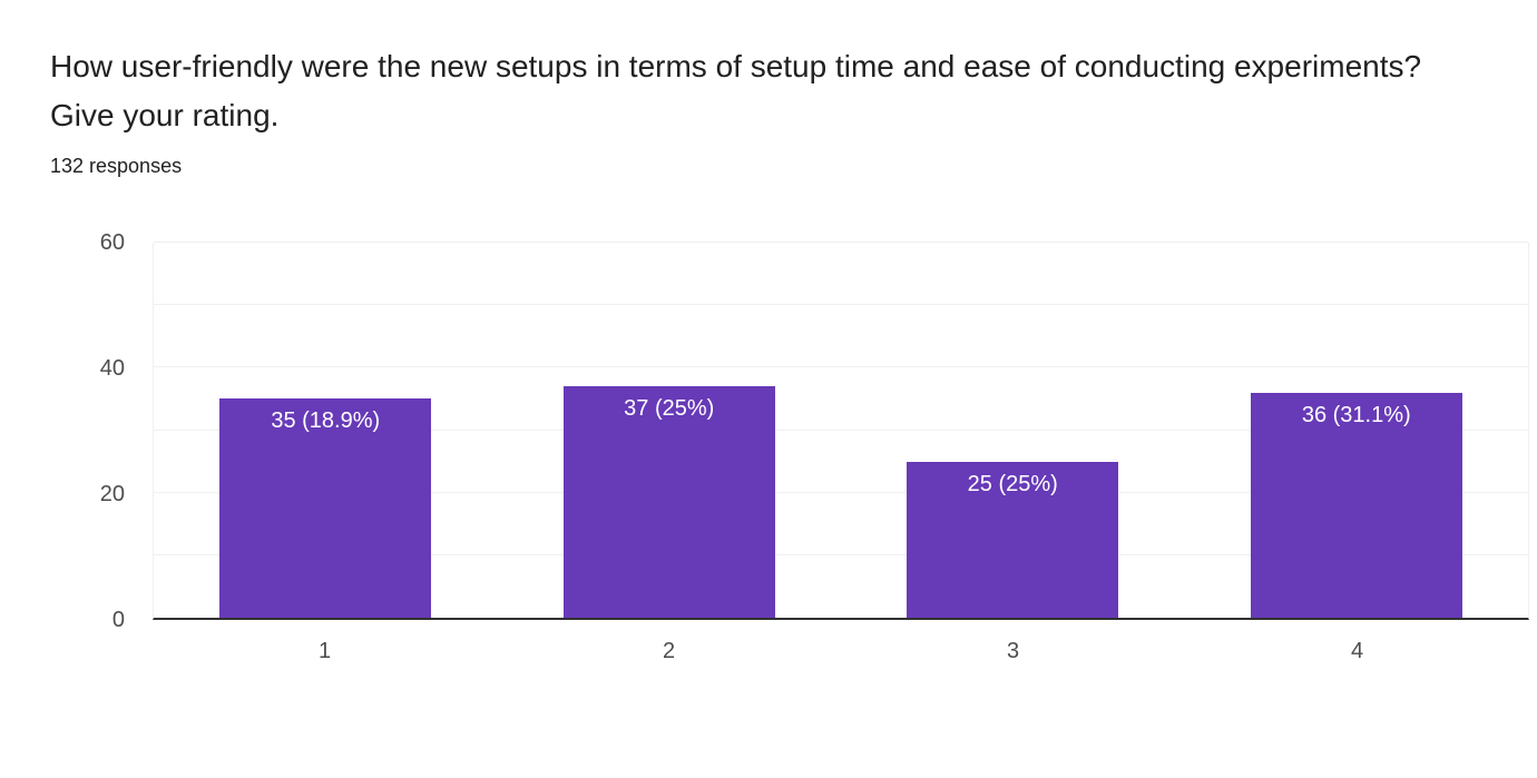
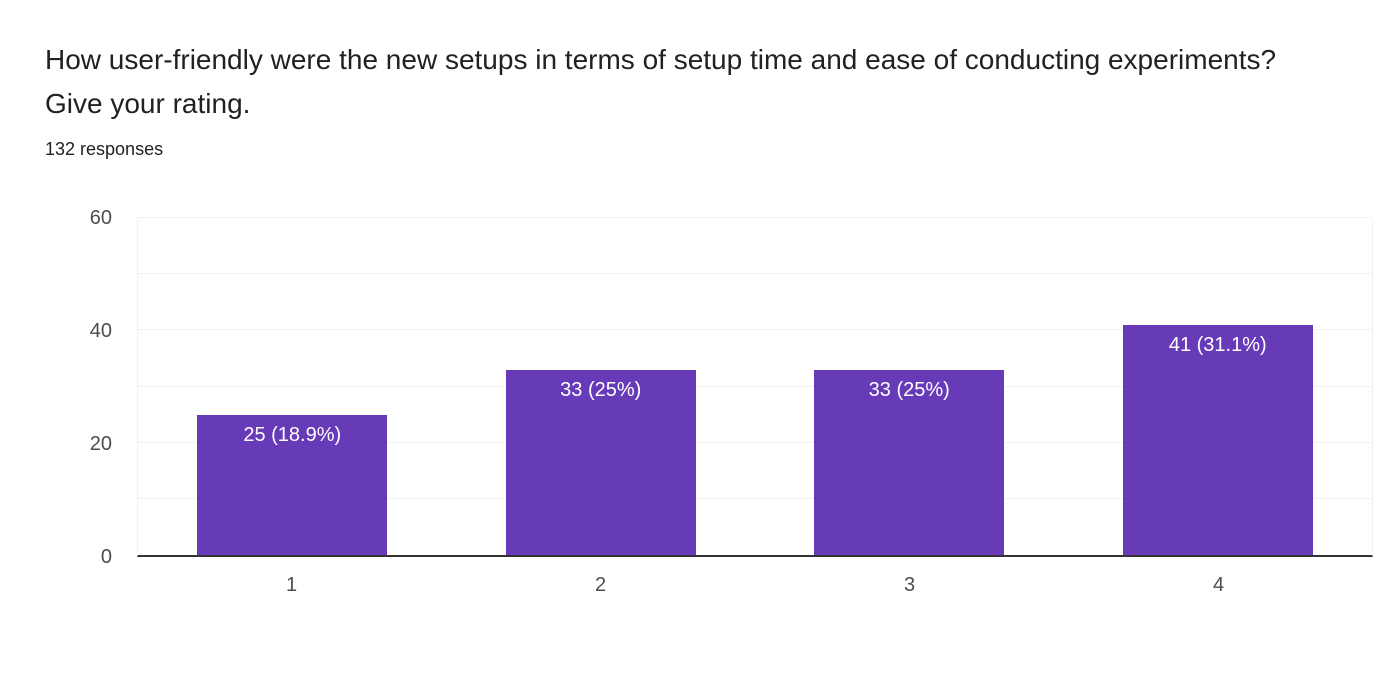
1: 35 -> 25
2: 37 -> 33
3: 25 -> 33
4: 36 -> 41
